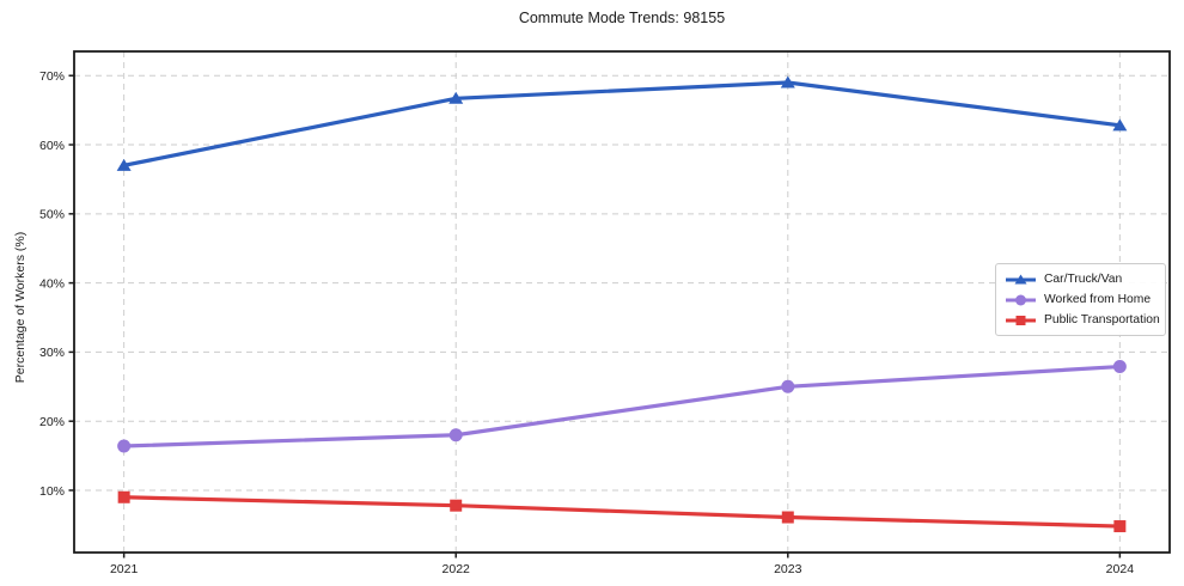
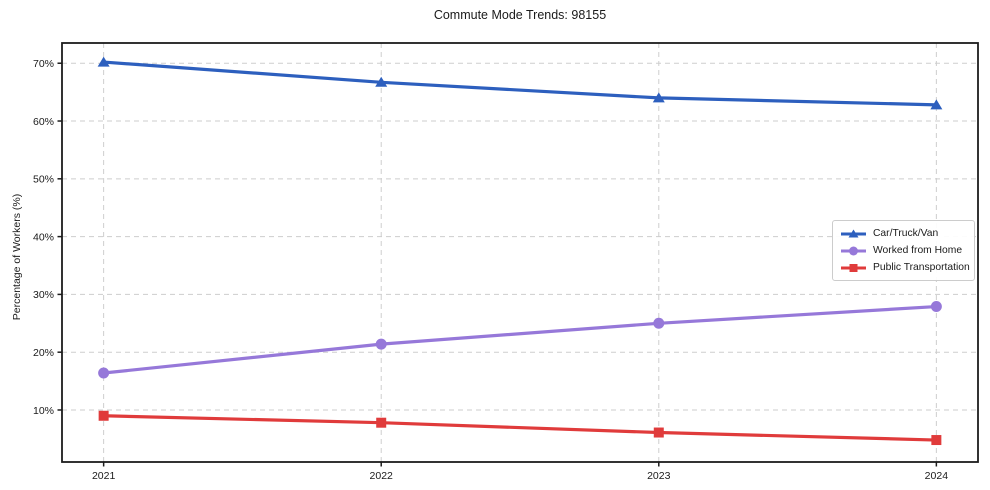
Car/Truck/Van/2021: 57% -> 70%
Worked from Home/2022: 18% -> 21%
Car/Truck/Van/2023: 69% -> 64%
